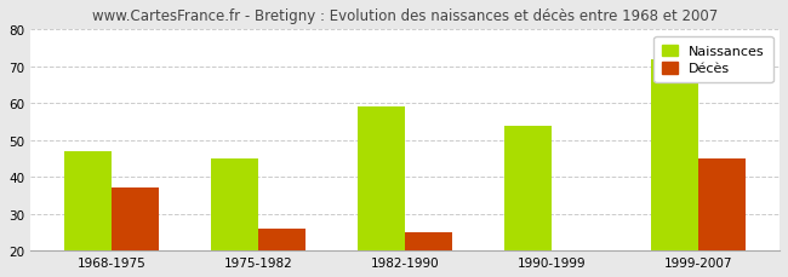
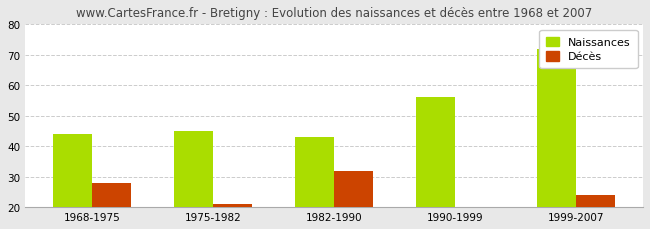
Naissances/1968-1975: 47 -> 44
Décès/1968-1975: 37 -> 28
Décès/1975-1982: 26 -> 21
Naissances/1982-1990: 59 -> 43
Décès/1982-1990: 25 -> 32
Naissances/1990-1999: 54 -> 56
Décès/1999-2007: 45 -> 24
